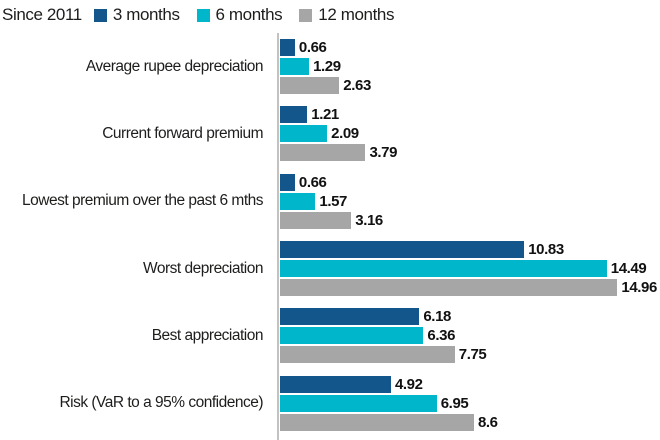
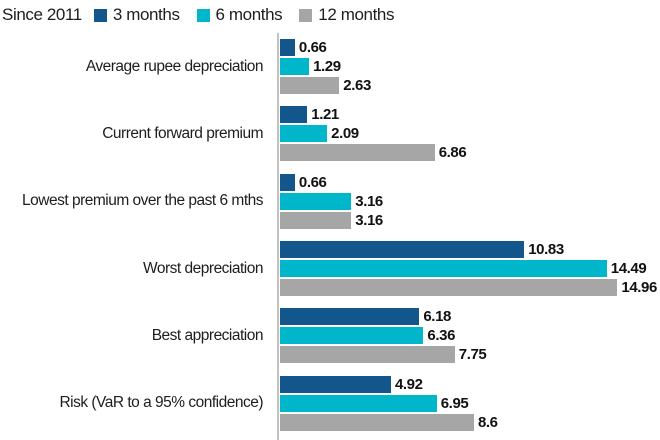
12 months/Current forward premium: 3.79 -> 6.86
6 months/Lowest premium over the past 6 mths: 1.57 -> 3.16
